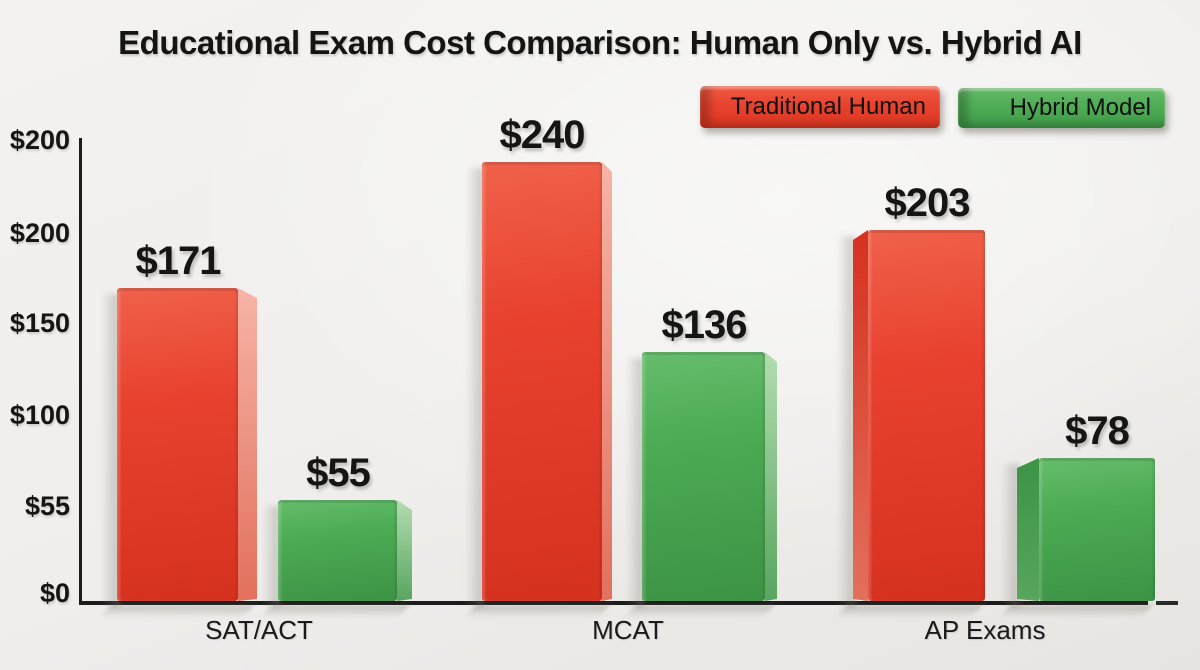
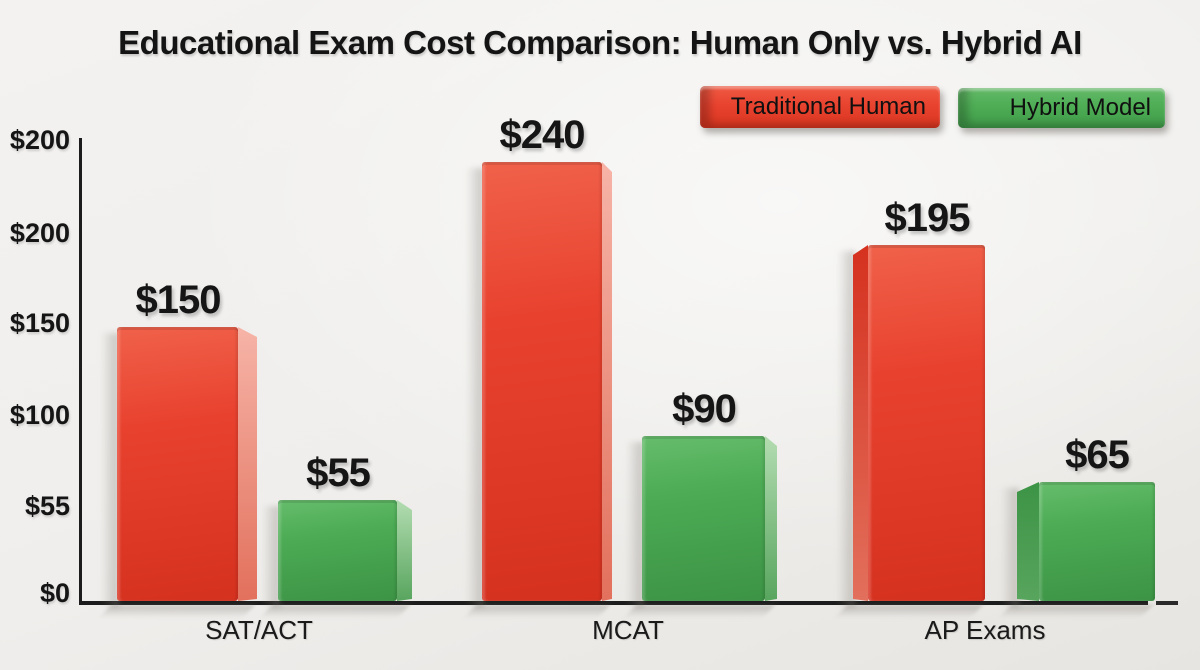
Traditional Human/SAT/ACT: $171 -> $150
Hybrid Model/MCAT: $136 -> $90
Traditional Human/AP Exams: $203 -> $195
Hybrid Model/AP Exams: $78 -> $65
